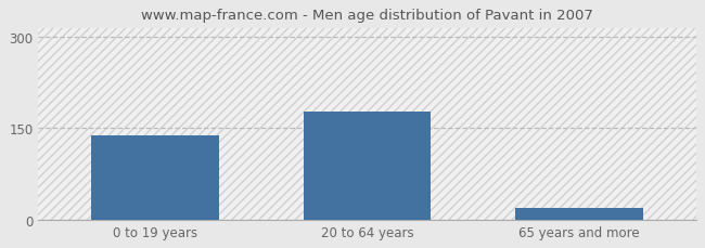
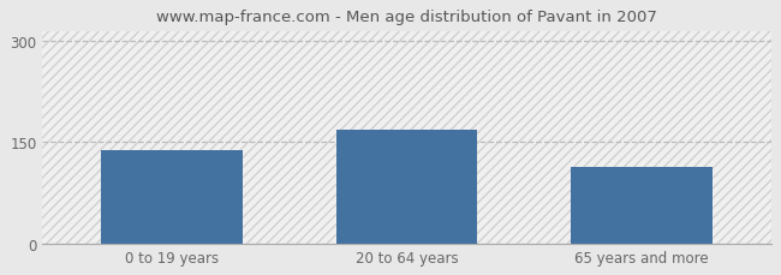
20 to 64 years: 178 -> 168
65 years and more: 20 -> 114
